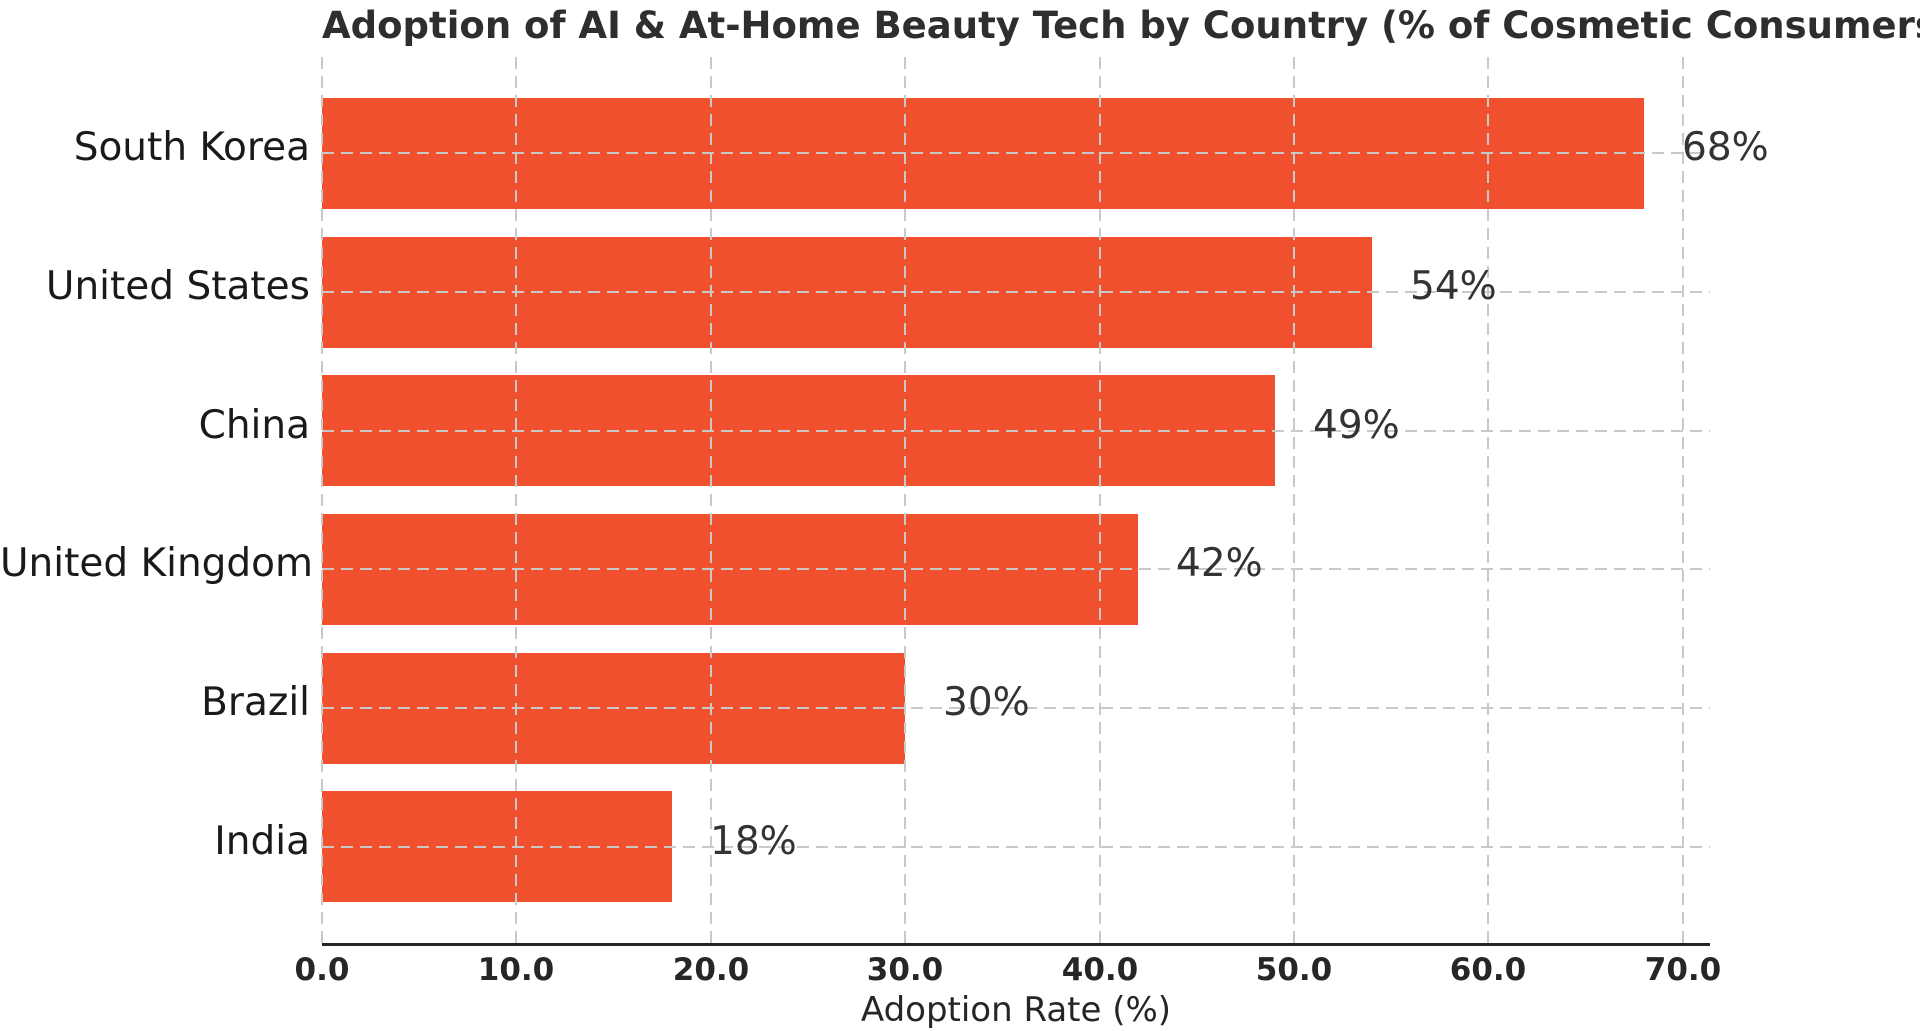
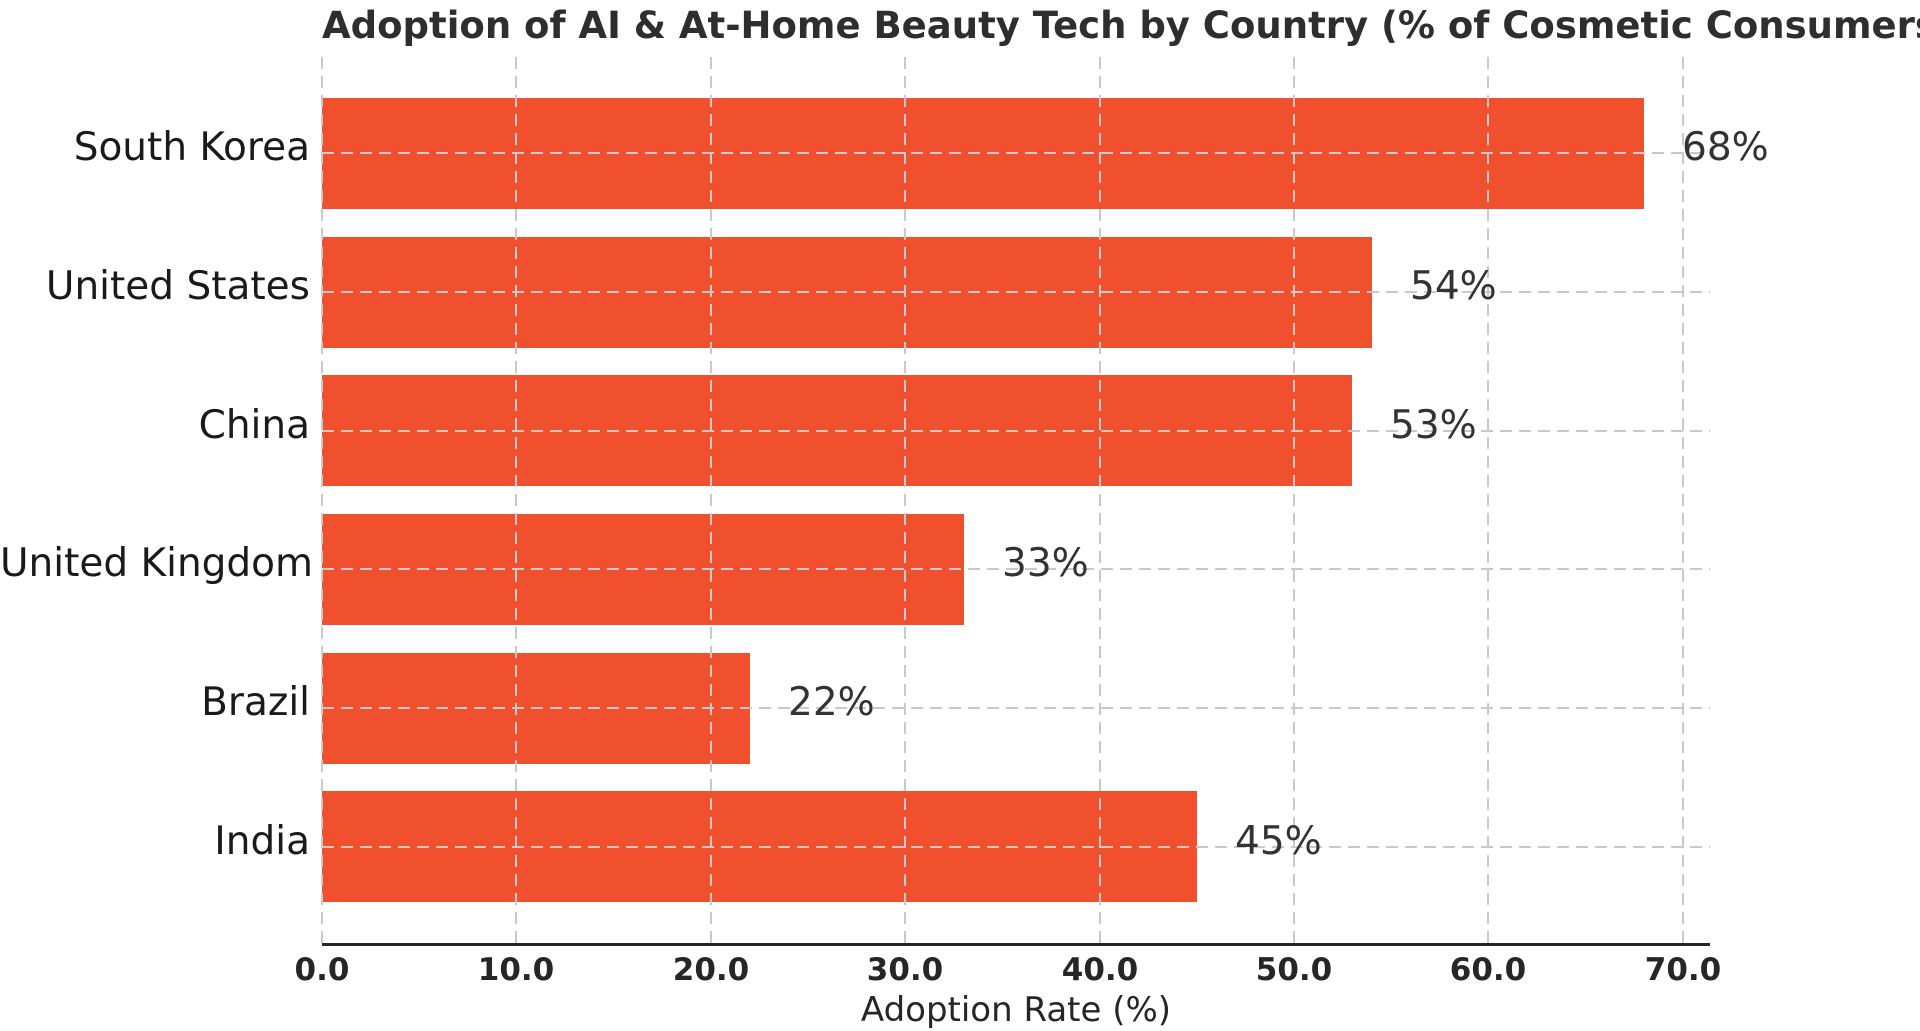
China: 49% -> 53%
United Kingdom: 42% -> 33%
Brazil: 30% -> 22%
India: 18% -> 45%
